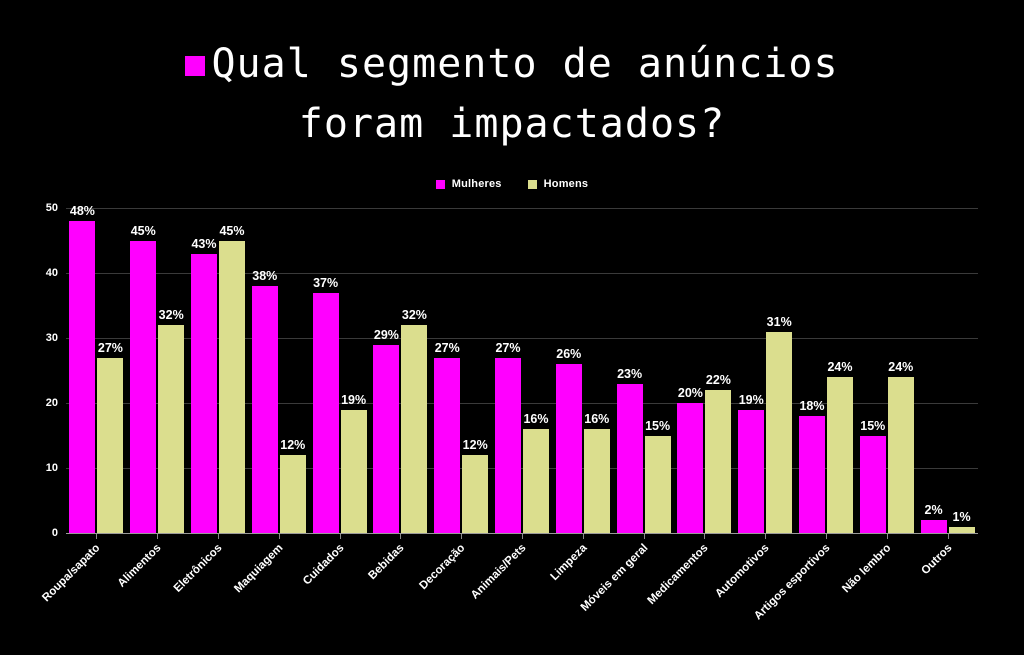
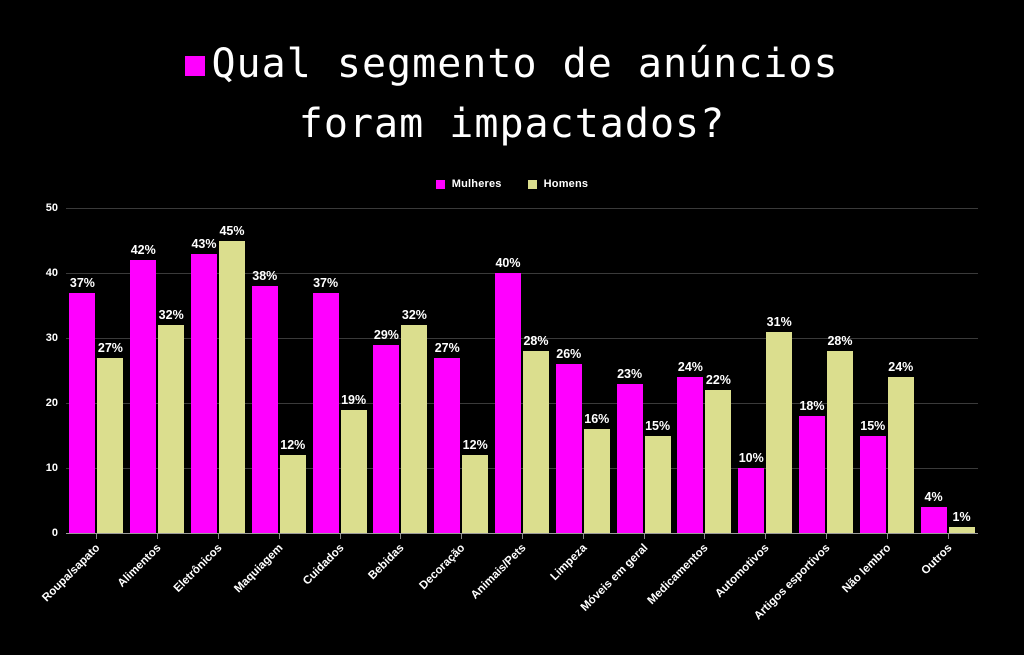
Mulheres/Roupa/sapato: 48% -> 37%
Mulheres/Alimentos: 45% -> 42%
Mulheres/Animais/Pets: 27% -> 40%
Homens/Animais/Pets: 16% -> 28%
Mulheres/Medicamentos: 20% -> 24%
Mulheres/Automotivos: 19% -> 10%
Homens/Artigos esportivos: 24% -> 28%
Mulheres/Outros: 2% -> 4%
